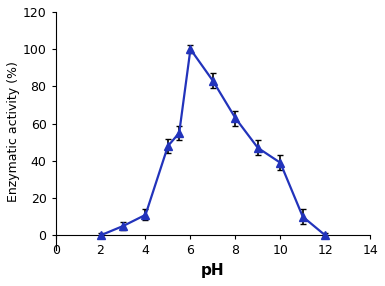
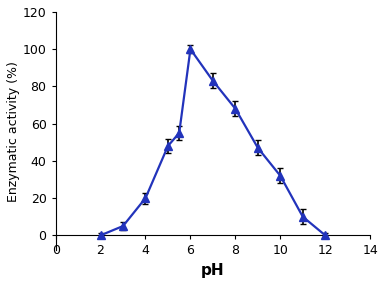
4: 11 -> 20
8: 63 -> 68
10: 39 -> 32
